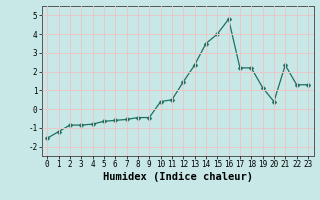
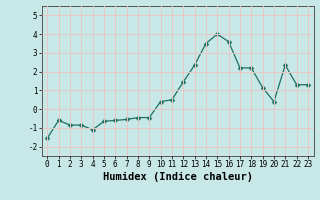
1: -1.2 -> -0.6
4: -0.8 -> -1.1
16: 4.8 -> 3.6
